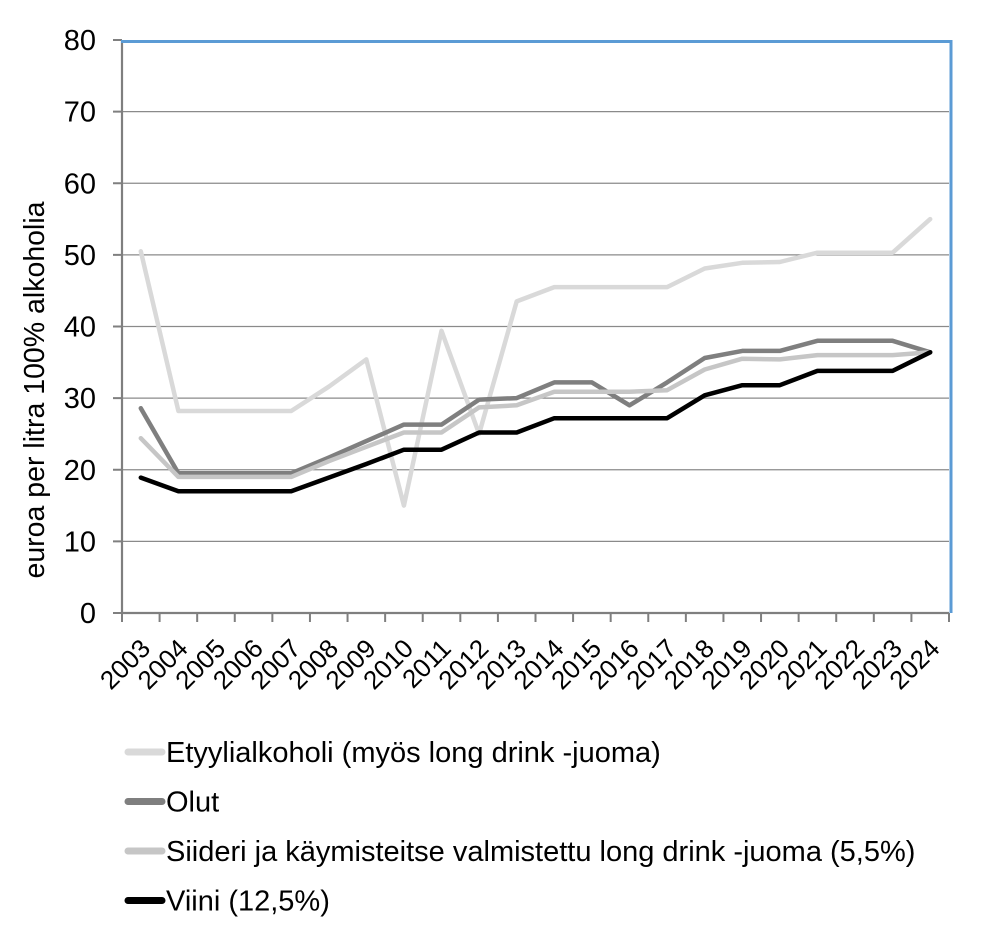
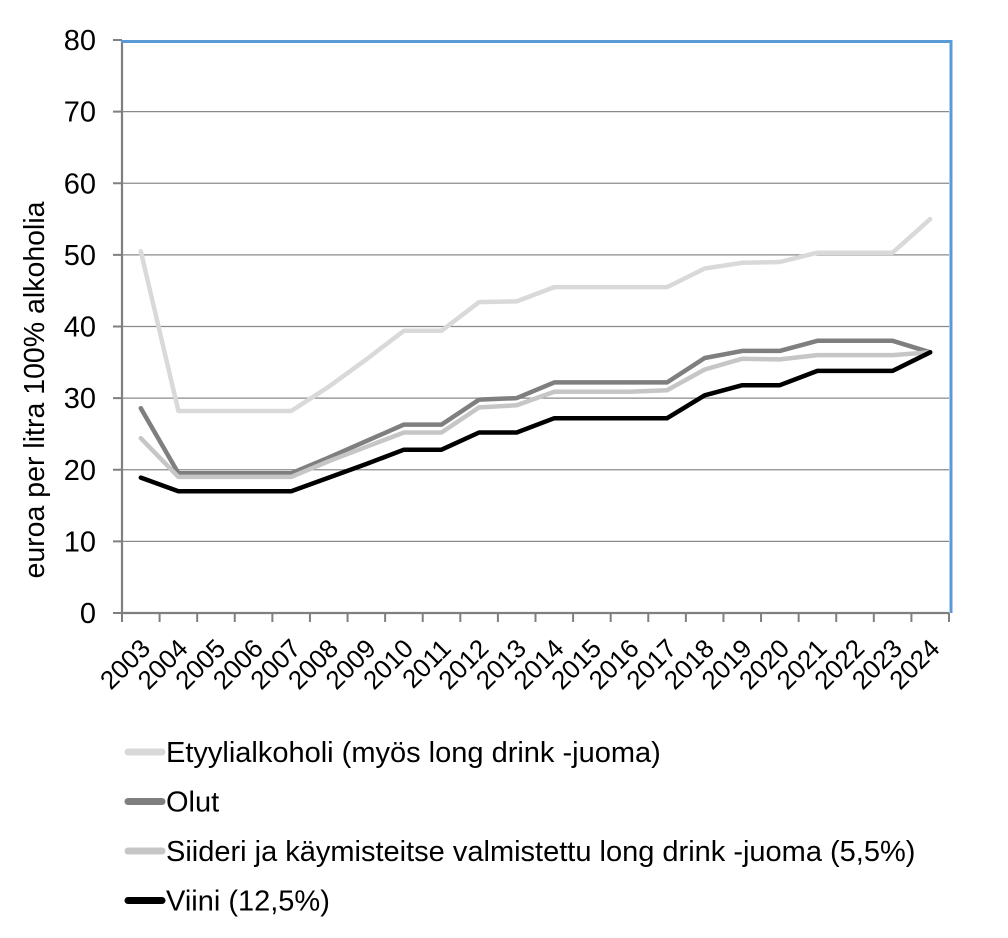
Etyylialkoholi (myös long drink -juoma)/2010: 15 -> 39
Etyylialkoholi (myös long drink -juoma)/2012: 25 -> 43
Olut/2016: 29 -> 32
